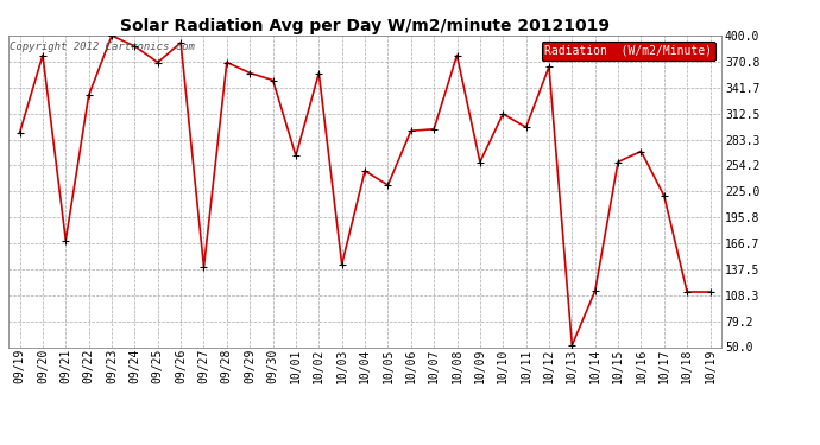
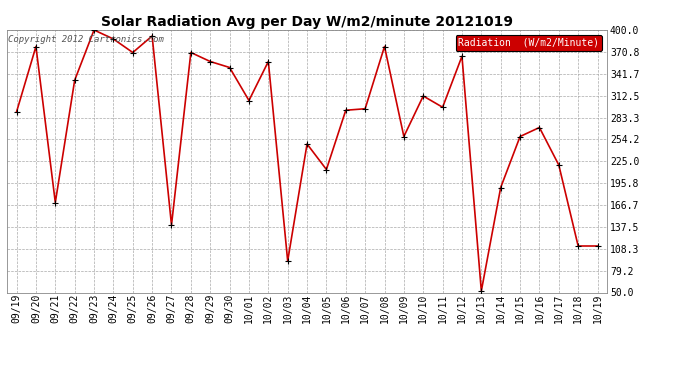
10/01: 265 -> 306
10/03: 143 -> 92
10/05: 232 -> 214
10/14: 113 -> 190
